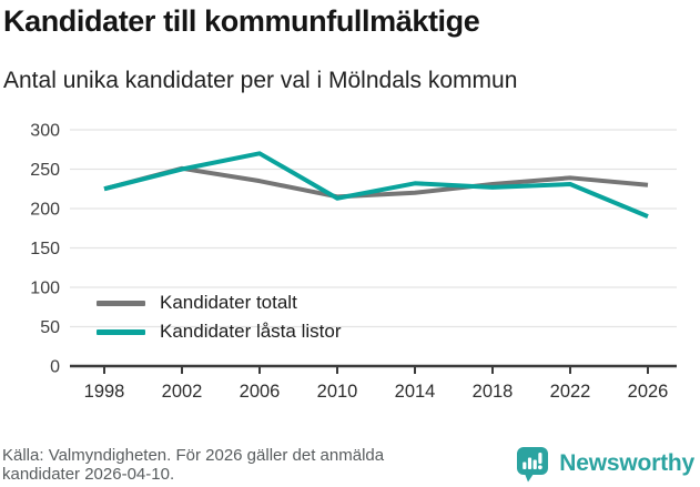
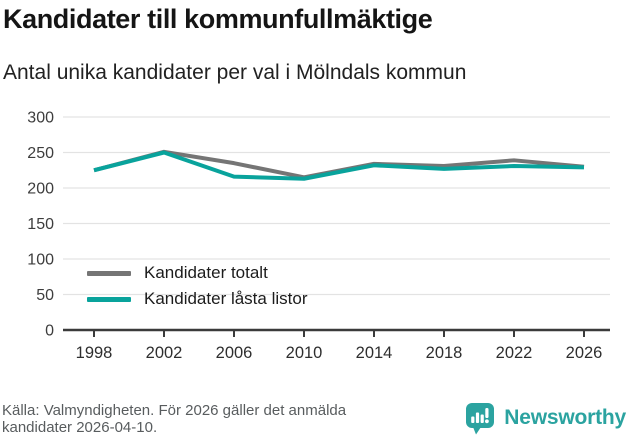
Kandidater låsta listor/2006: 270 -> 220
Kandidater totalt/2014: 220 -> 230
Kandidater låsta listor/2026: 190 -> 230
